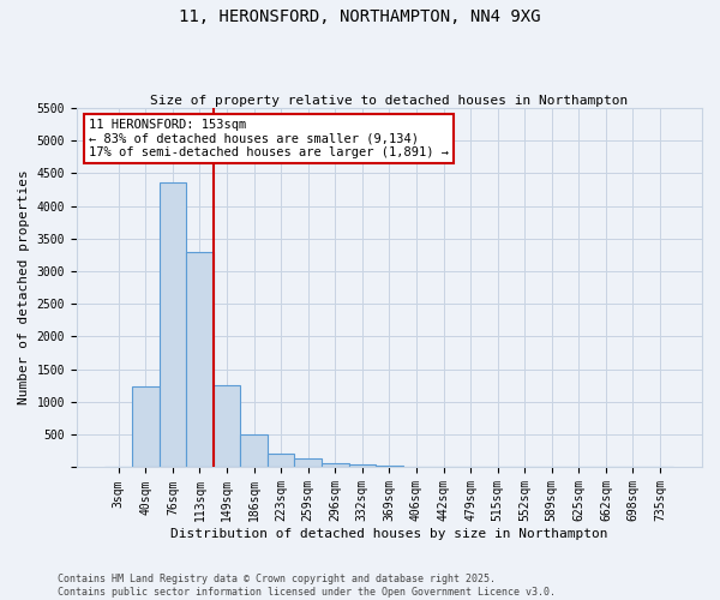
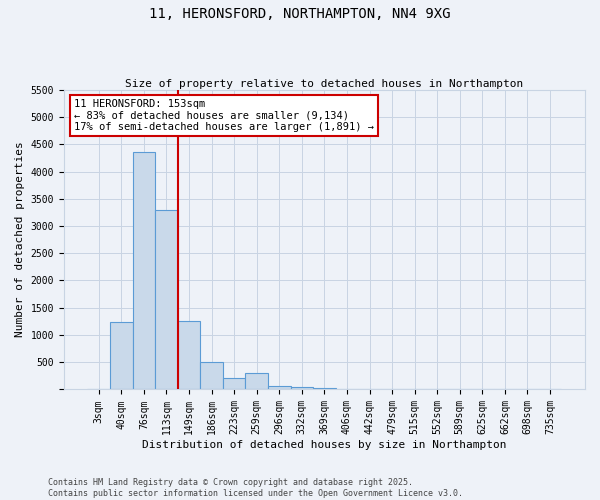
259sqm: 130 -> 300
